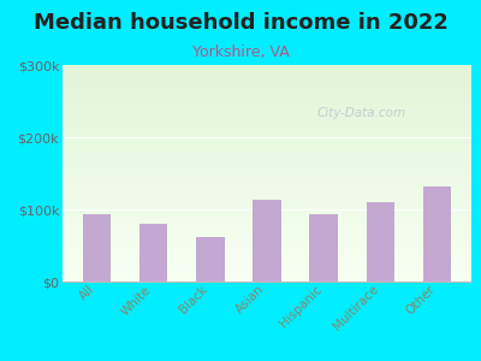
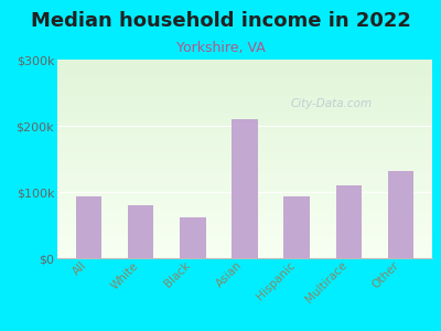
Asian: $114k -> $210k
